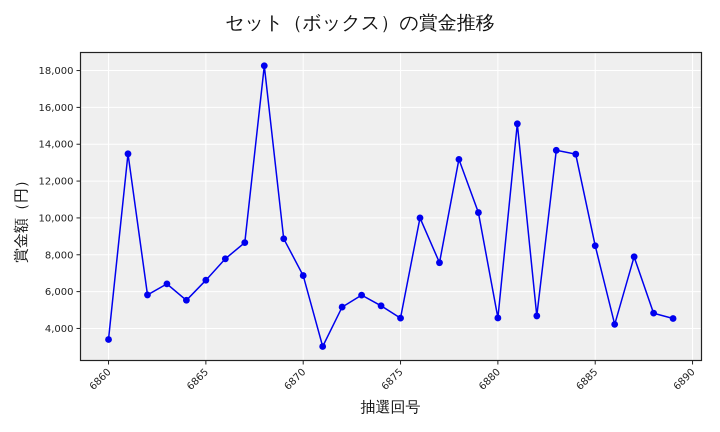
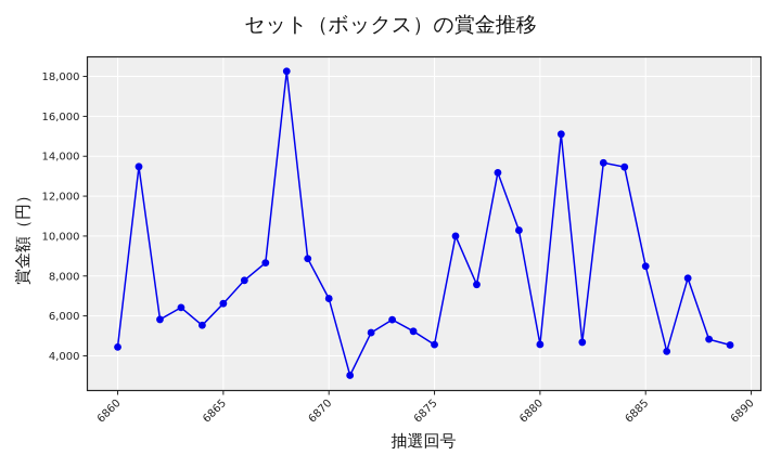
6860: 3400 -> 4400
